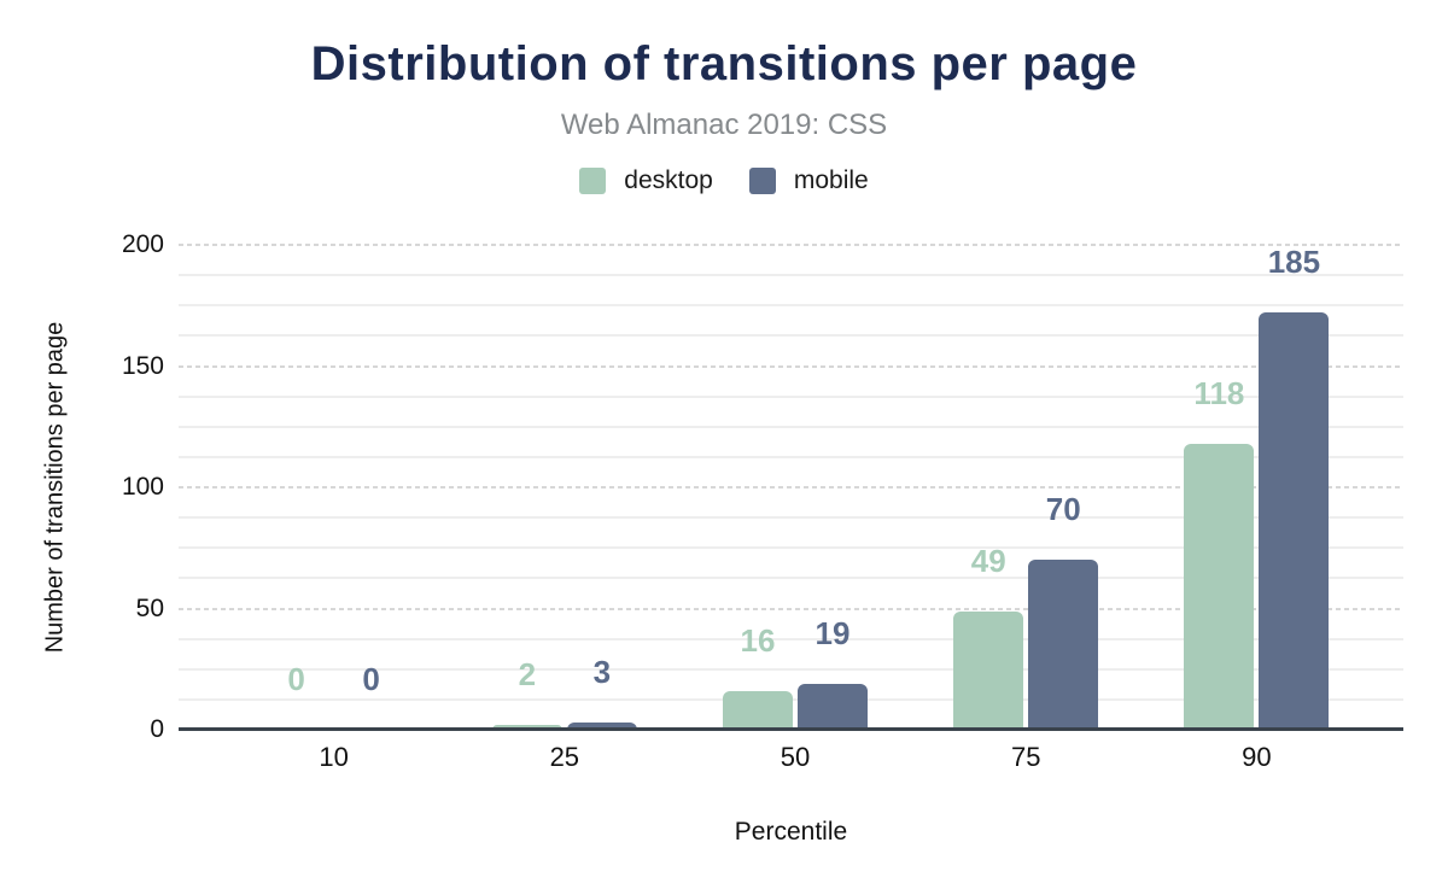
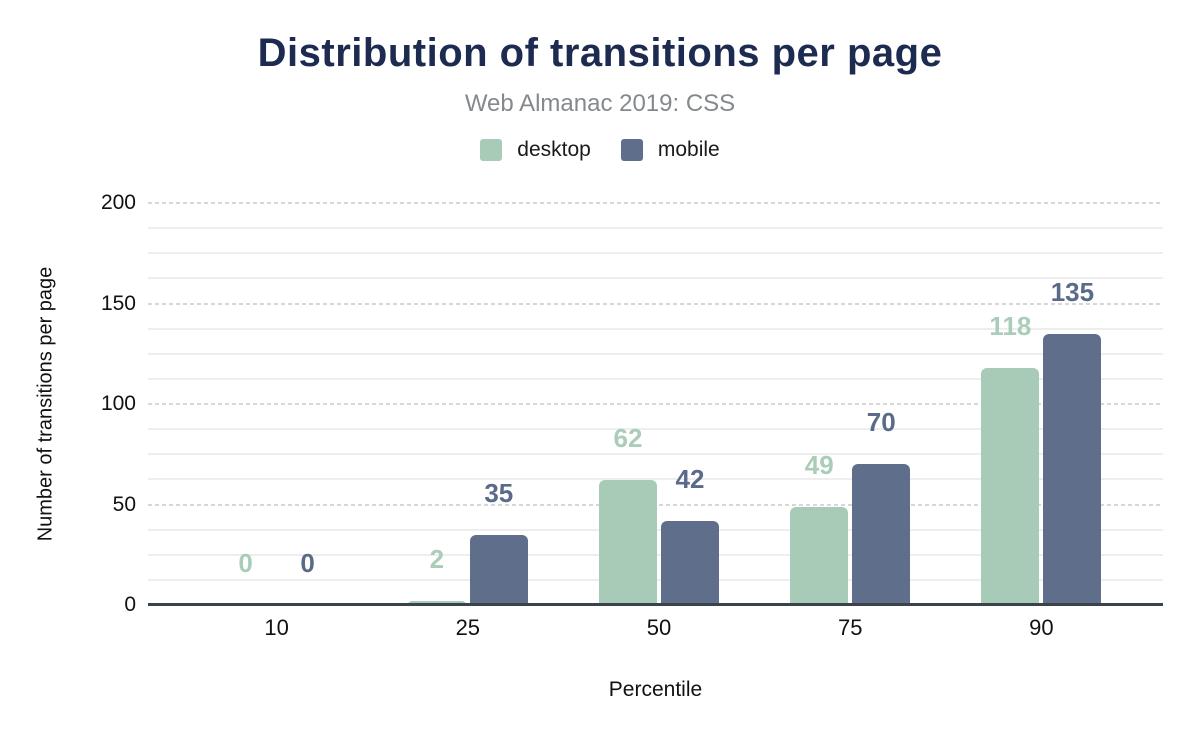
mobile/25: 3 -> 35
desktop/50: 16 -> 62
mobile/50: 19 -> 42
mobile/90: 185 -> 135
